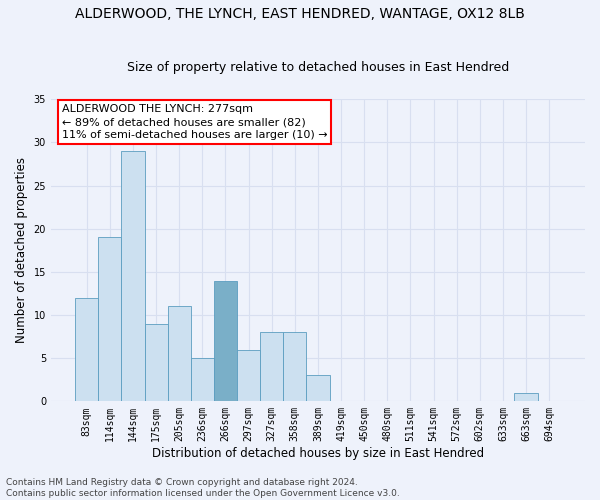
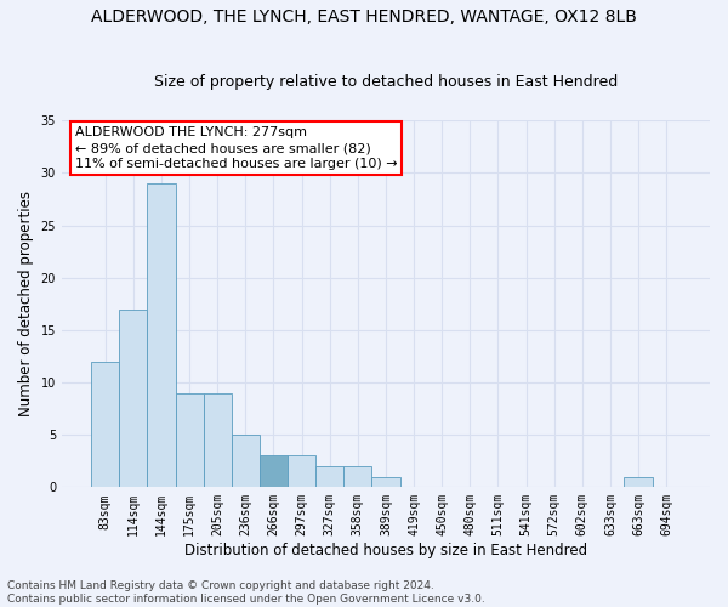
114sqm: 19 -> 17
205sqm: 11 -> 9
266sqm: 14 -> 3
297sqm: 6 -> 3
327sqm: 8 -> 2
358sqm: 8 -> 2
389sqm: 3 -> 1
